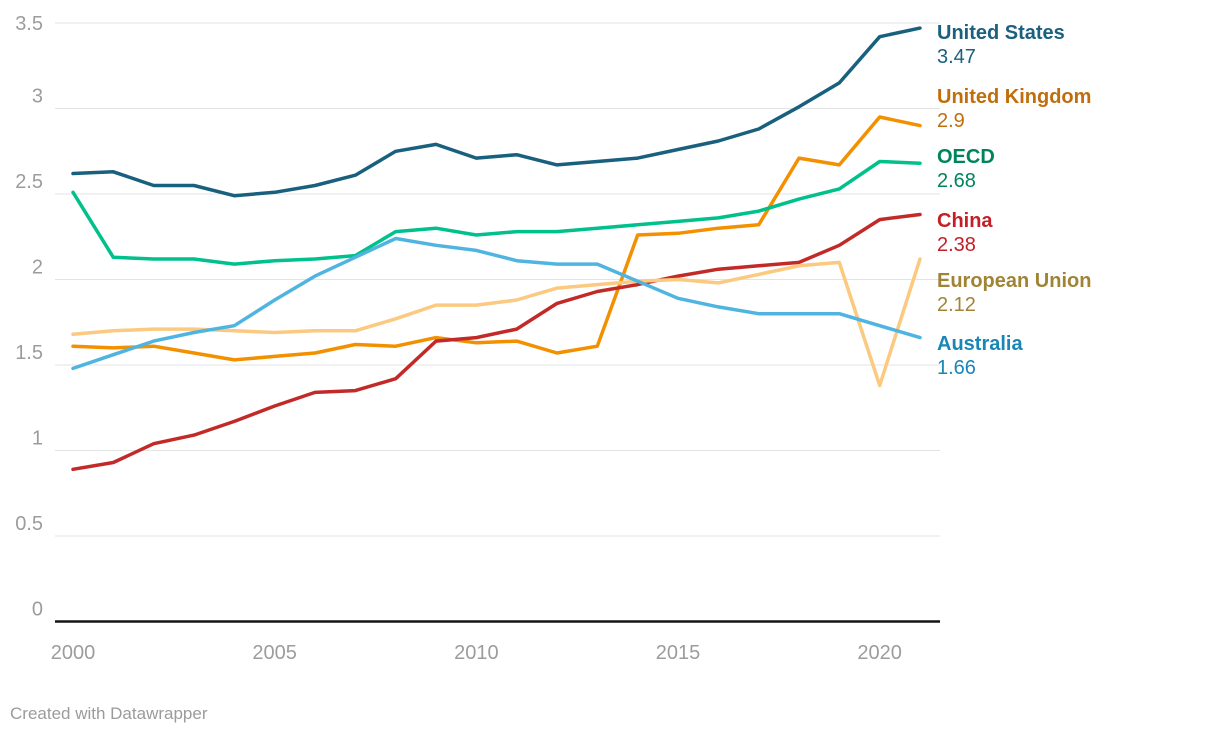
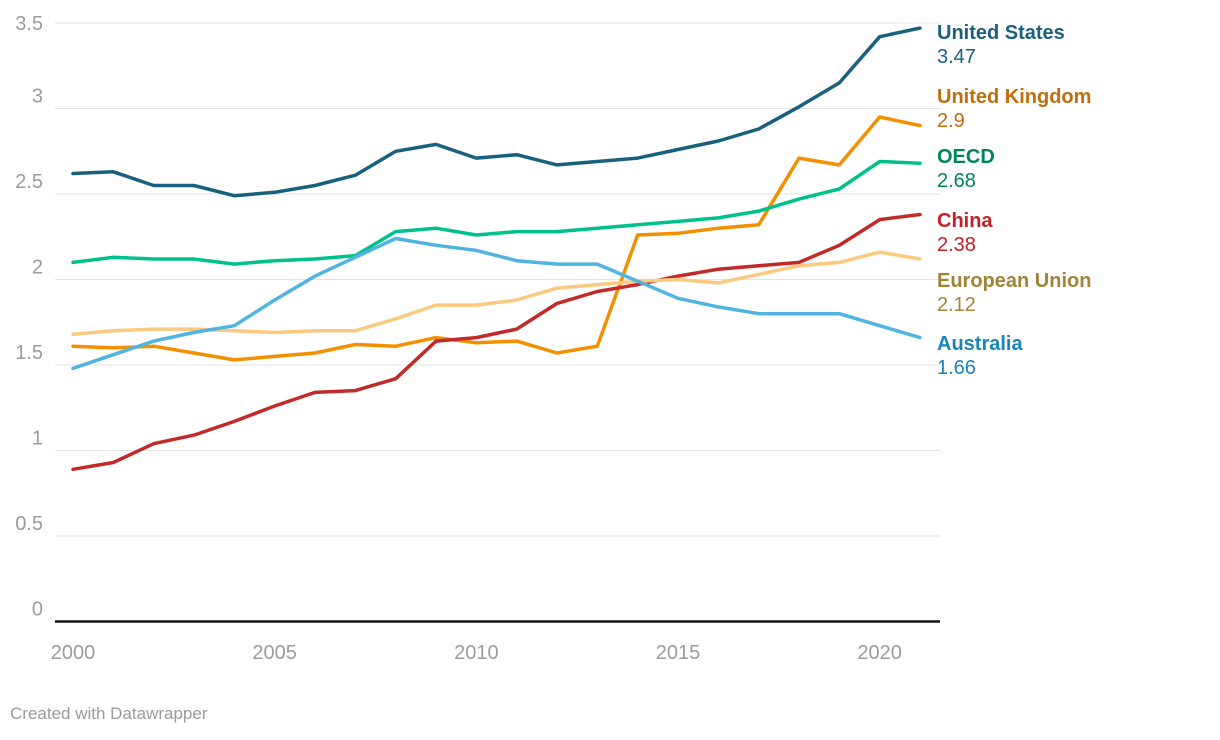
OECD/2000: 2.51 -> 2.10
European Union/2020: 1.38 -> 2.16
